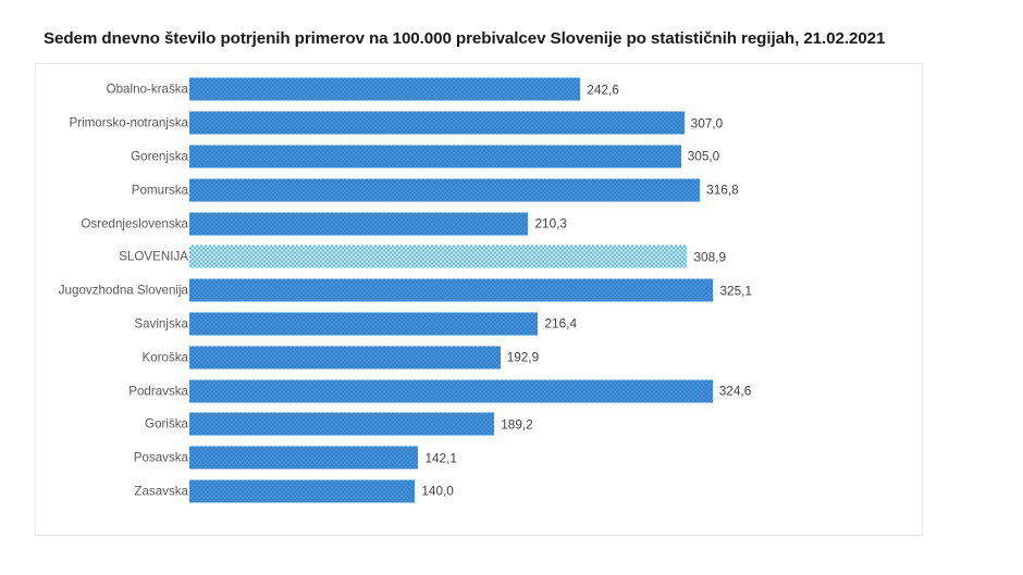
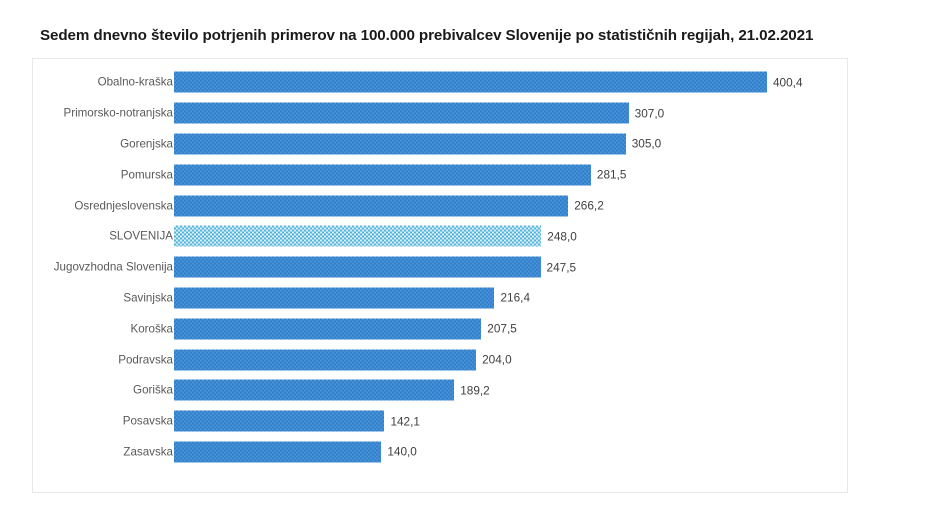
Obalno-kraška: 242,6 -> 400,4
Pomurska: 316,8 -> 281,5
Osrednjeslovenska: 210,3 -> 266,2
SLOVENIJA: 308,9 -> 248,0
Jugovzhodna Slovenija: 325,1 -> 247,5
Koroška: 192,9 -> 207,5
Podravska: 324,6 -> 204,0
